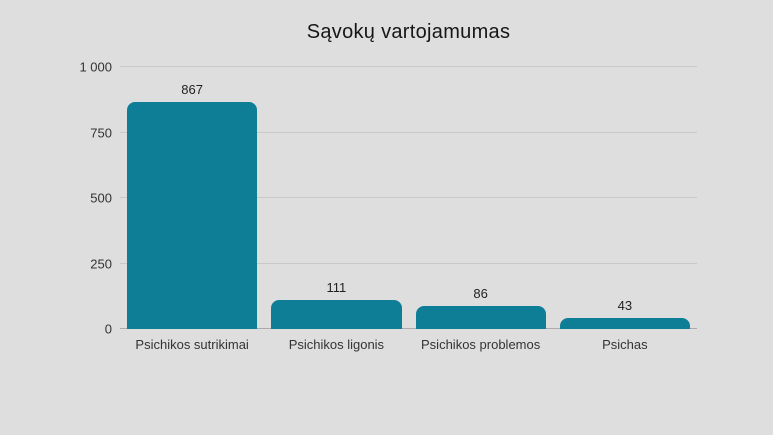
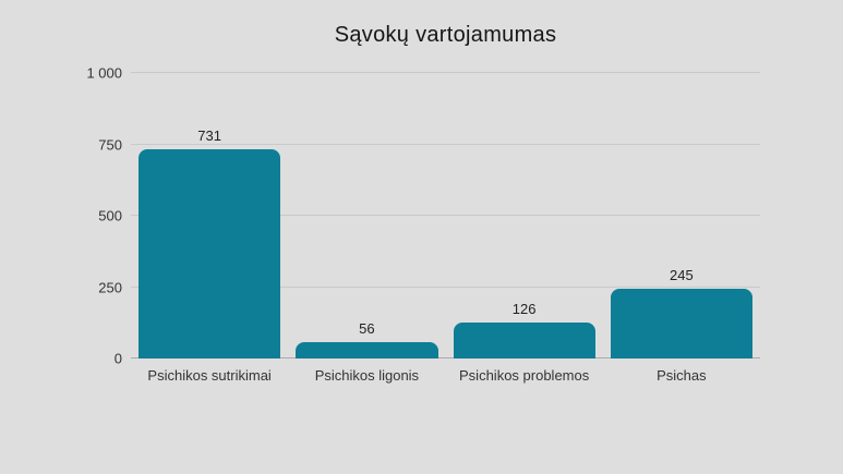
Psichikos sutrikimai: 867 -> 731
Psichikos ligonis: 111 -> 56
Psichikos problemos: 86 -> 126
Psichas: 43 -> 245
